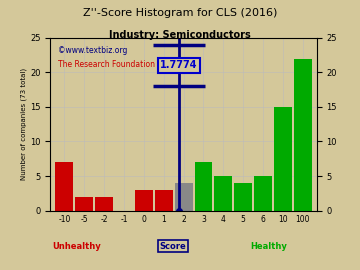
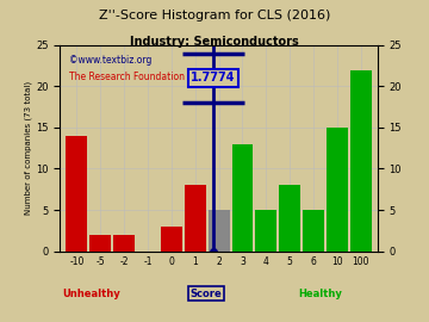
-10: 7 -> 14
1: 3 -> 8
2: 4 -> 5
3: 7 -> 13
5: 4 -> 8
